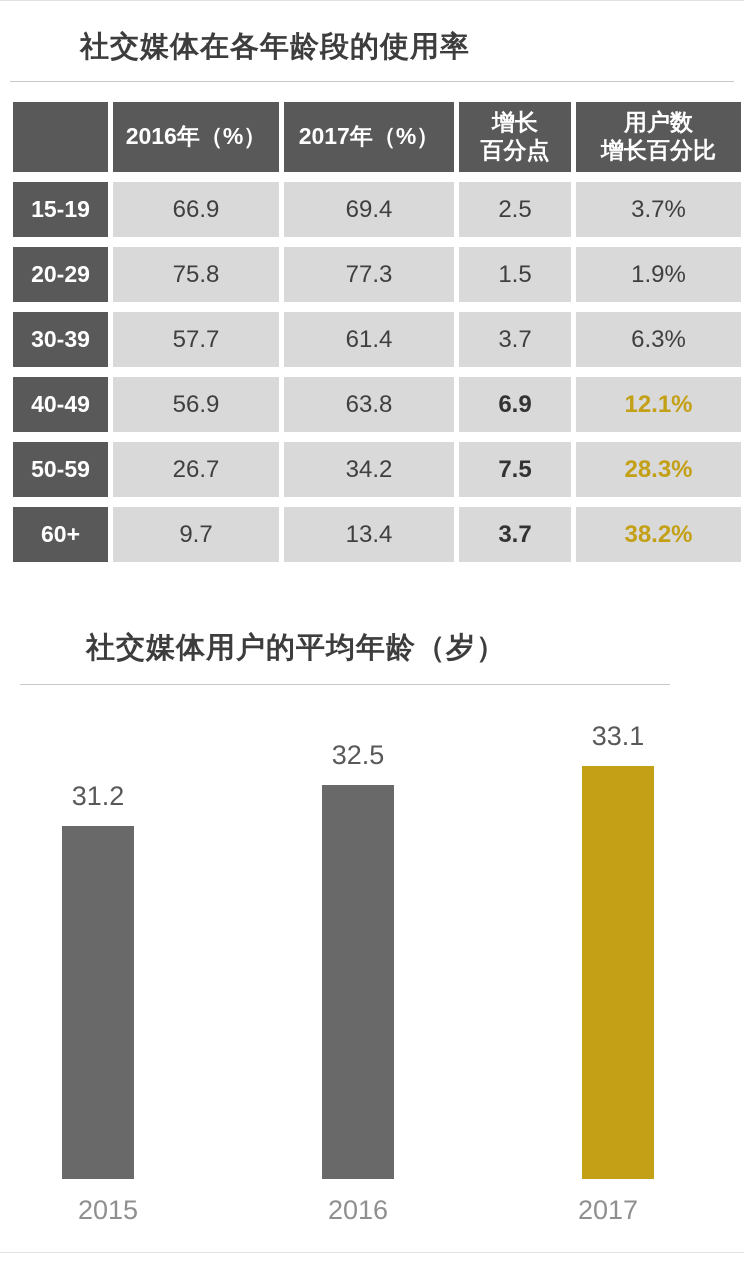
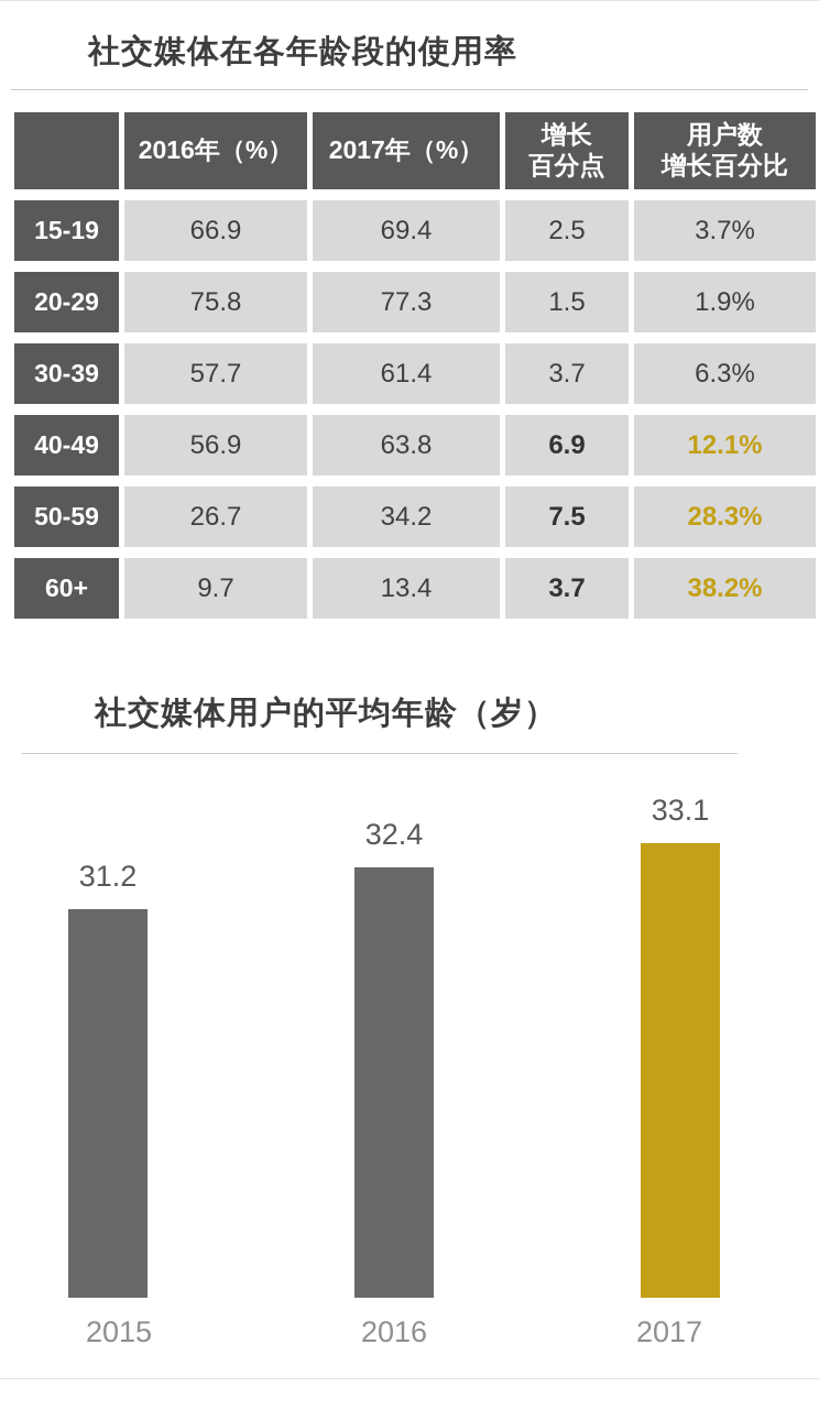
社交媒体用户的平均年龄（岁）/2016: 32.5 -> 32.4
